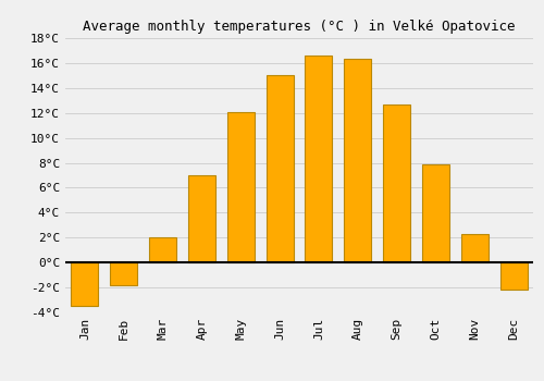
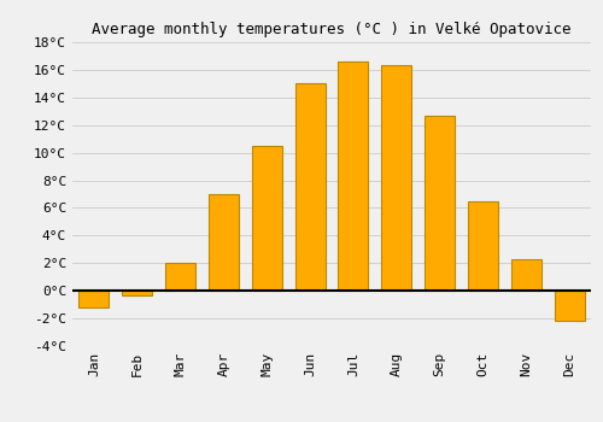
Jan: -3.5°C -> -1.2°C
Feb: -1.8°C -> -0.3°C
May: 12.1°C -> 10.5°C
Oct: 7.9°C -> 6.5°C
